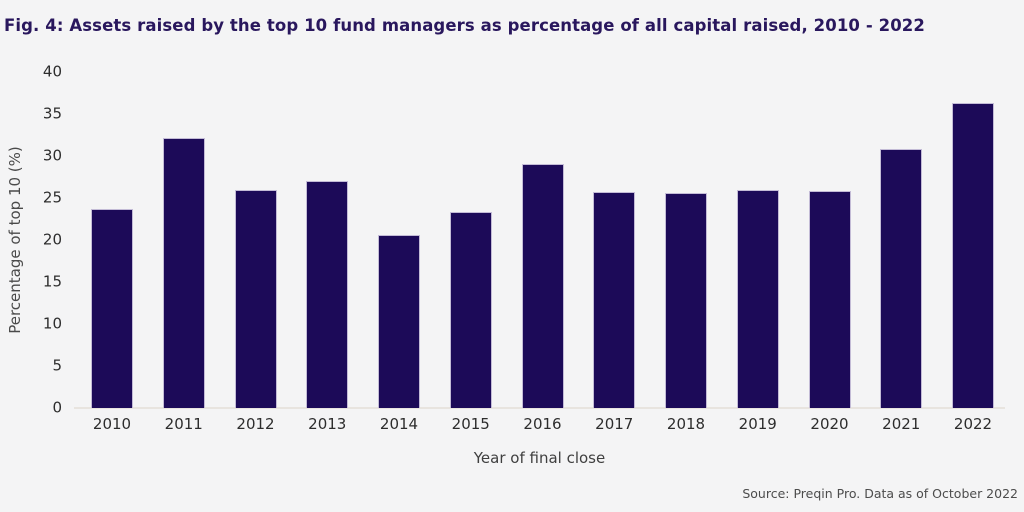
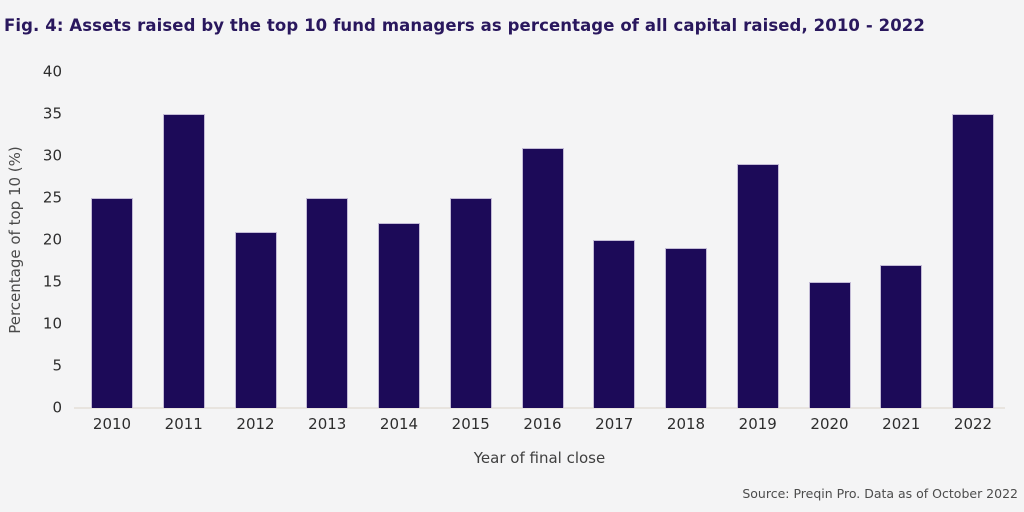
2010: 24 -> 25
2011: 32 -> 35
2012: 26 -> 21
2013: 27 -> 25
2014: 21 -> 22
2015: 23 -> 25
2016: 29 -> 31
2017: 26 -> 20
2018: 26 -> 19
2019: 26 -> 29
2020: 26 -> 15
2021: 31 -> 17
2022: 36 -> 35
